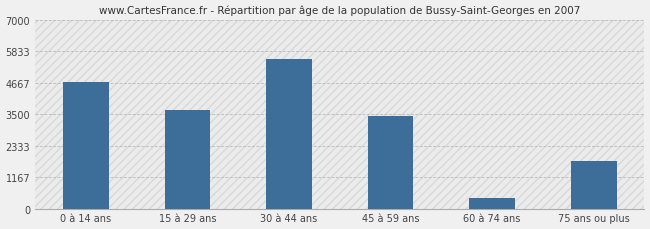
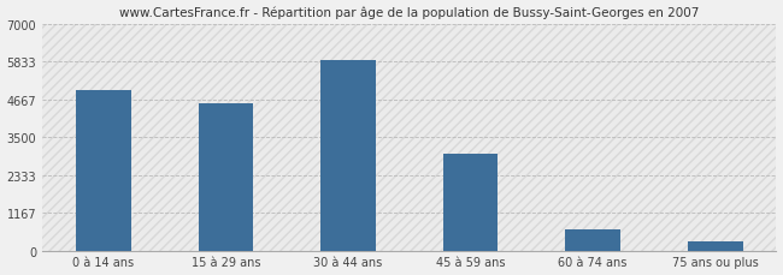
0 à 14 ans: 4700 -> 4950
15 à 29 ans: 3650 -> 4550
30 à 44 ans: 5550 -> 5900
45 à 59 ans: 3450 -> 3000
60 à 74 ans: 400 -> 660
75 ans ou plus: 1750 -> 270
